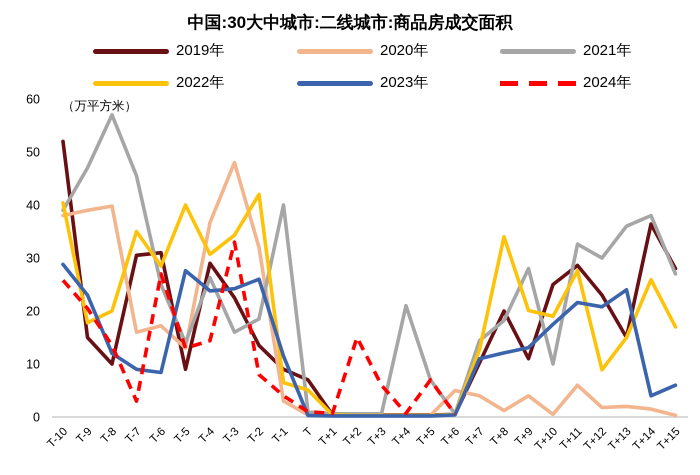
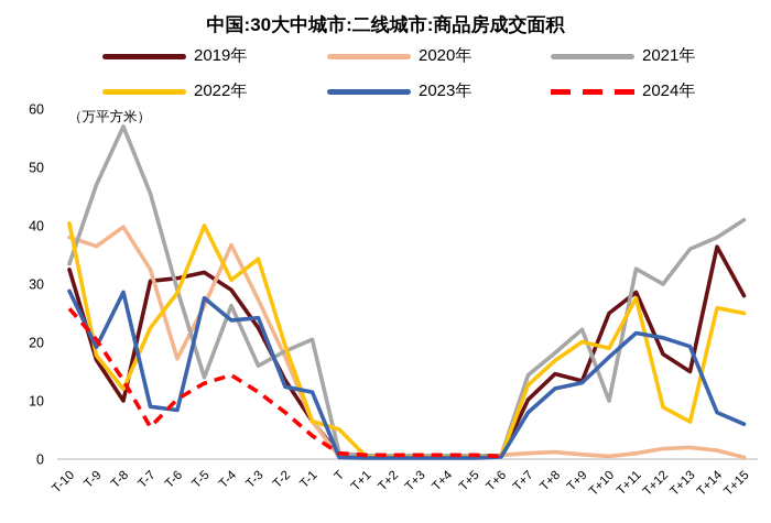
2019年/T-10: 52 -> 32
2021年/T-10: 39 -> 34
2019年/T-9: 15 -> 17
2020年/T-9: 39 -> 36
2023年/T-9: 23 -> 19
2022年/T-8: 20 -> 12
2023年/T-8: 12 -> 29
2020年/T-7: 16 -> 32
2022年/T-7: 35 -> 22
2024年/T-7: 3 -> 6
2021年/T-6: 25 -> 29
2024年/T-6: 27 -> 10
2019年/T-5: 9 -> 32
2020年/T-5: 13 -> 26
2020年/T-3: 48 -> 27
2024年/T-3: 33 -> 12
2020年/T-2: 32 -> 18
2022年/T-2: 42 -> 19
2023年/T-2: 26 -> 12
2019年/T-1: 9 -> 6
2020年/T-1: 3 -> 6
2021年/T-1: 40 -> 20
2019年/T: 7 -> 1
2024年/T+2: 15 -> 1
2024年/T+3: 6 -> 1
2021年/T+4: 21 -> 1
2021年/T+5: 7 -> 1
2024年/T+5: 7 -> 1
2020年/T+6: 5 -> 1
2020年/T+7: 4 -> 1
2023年/T+7: 11 -> 8
2019年/T+8: 20 -> 15
2022年/T+8: 34 -> 17
2019年/T+9: 11 -> 13
2020年/T+9: 4 -> 1
2021年/T+9: 28 -> 22
2020年/T+11: 6 -> 1
2019年/T+12: 23 -> 18
2022年/T+13: 15 -> 6
2023年/T+13: 24 -> 19
2023年/T+14: 4 -> 8
2021年/T+15: 27 -> 41
2022年/T+15: 17 -> 25
